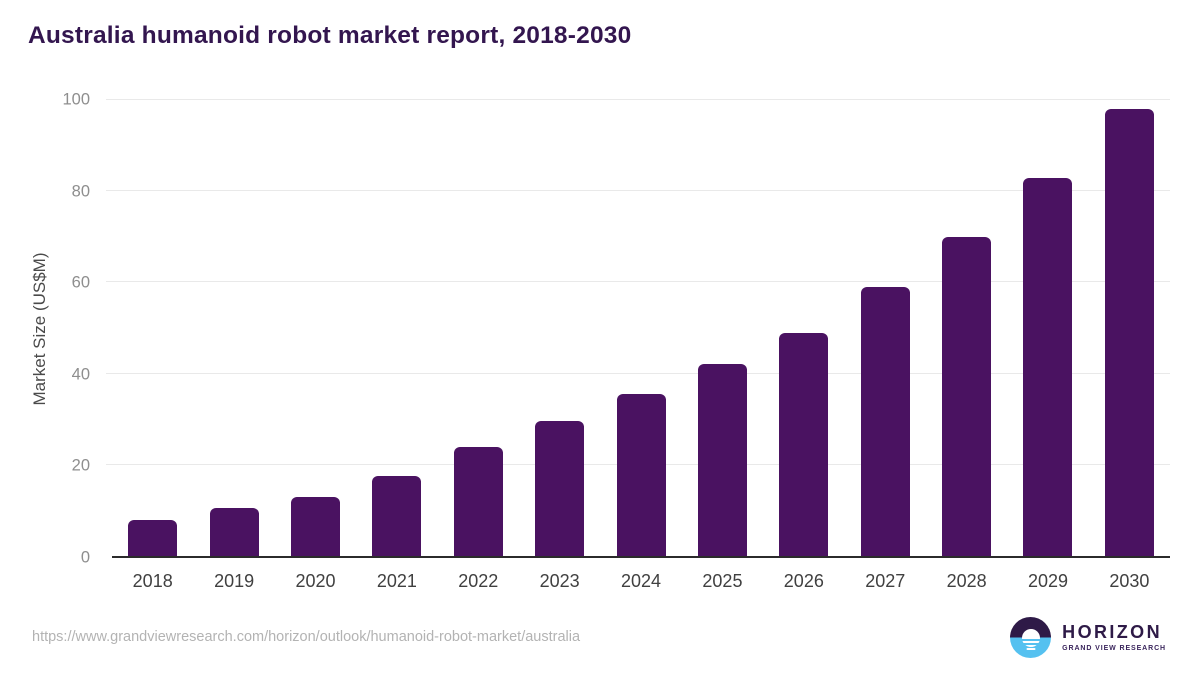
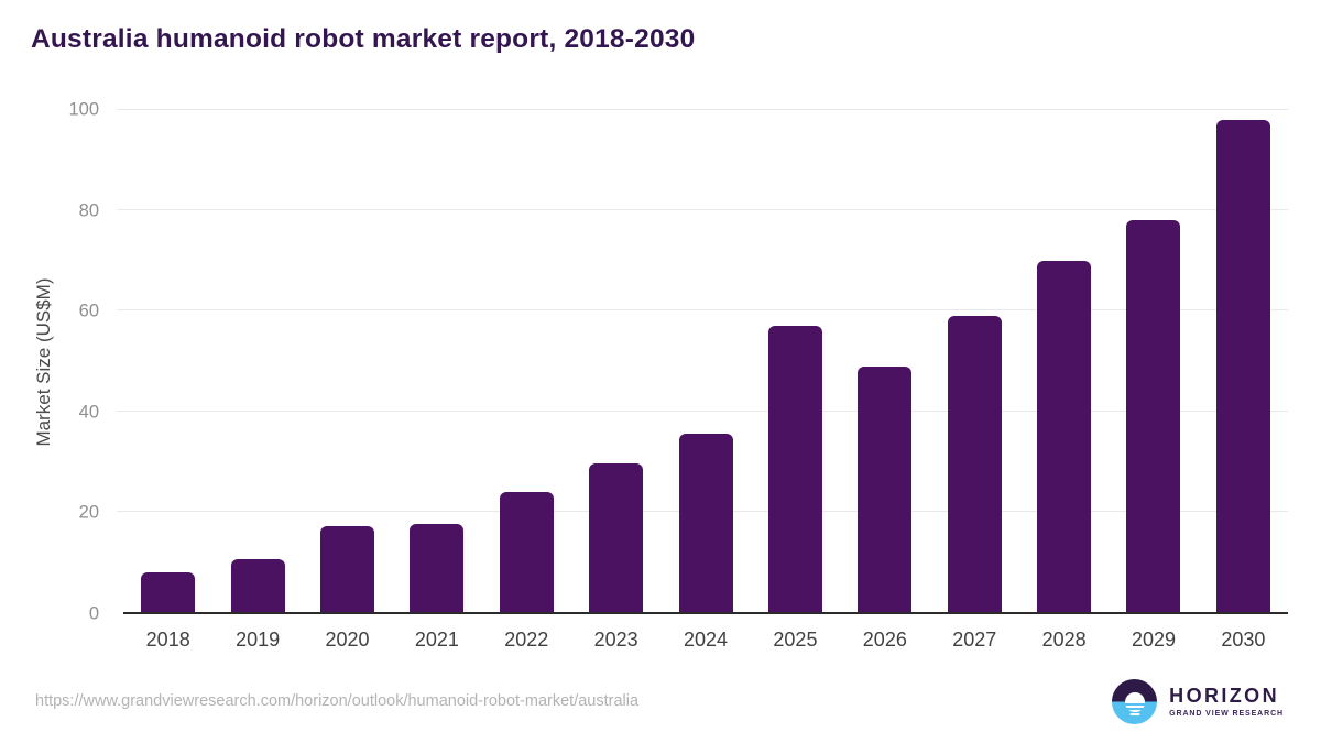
2020: 13 -> 17
2025: 42 -> 57
2029: 83 -> 78
